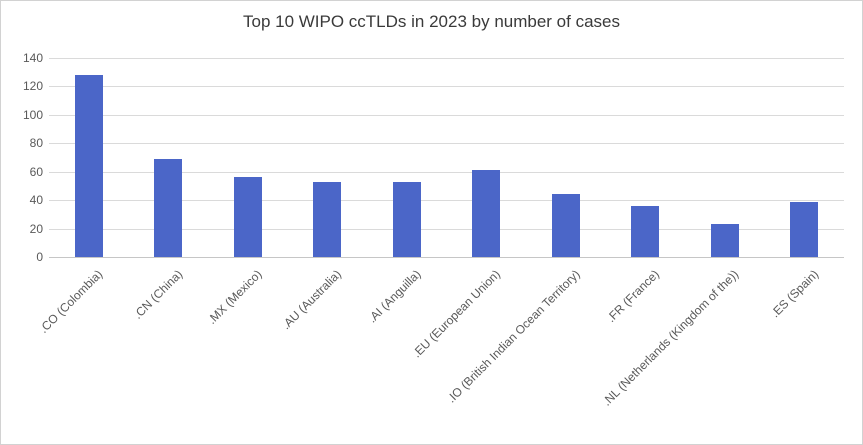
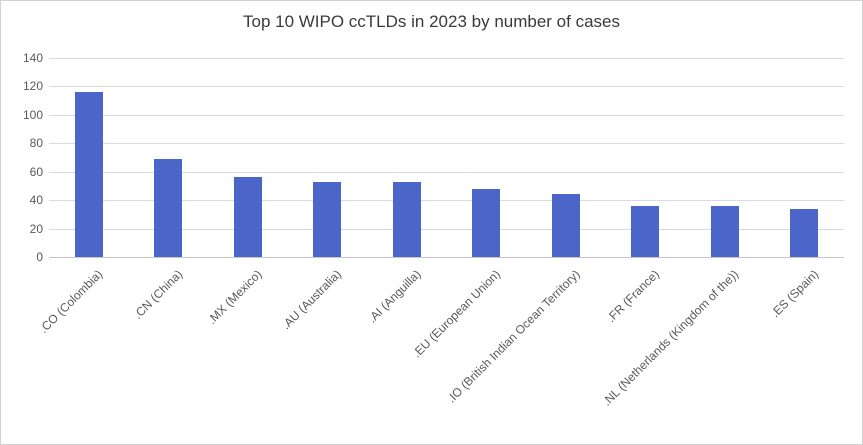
.CO (Colombia): 128 -> 116
.EU (European Union): 61 -> 48
.NL (Netherlands (Kingdom of the)): 23 -> 36
.ES (Spain): 39 -> 34
